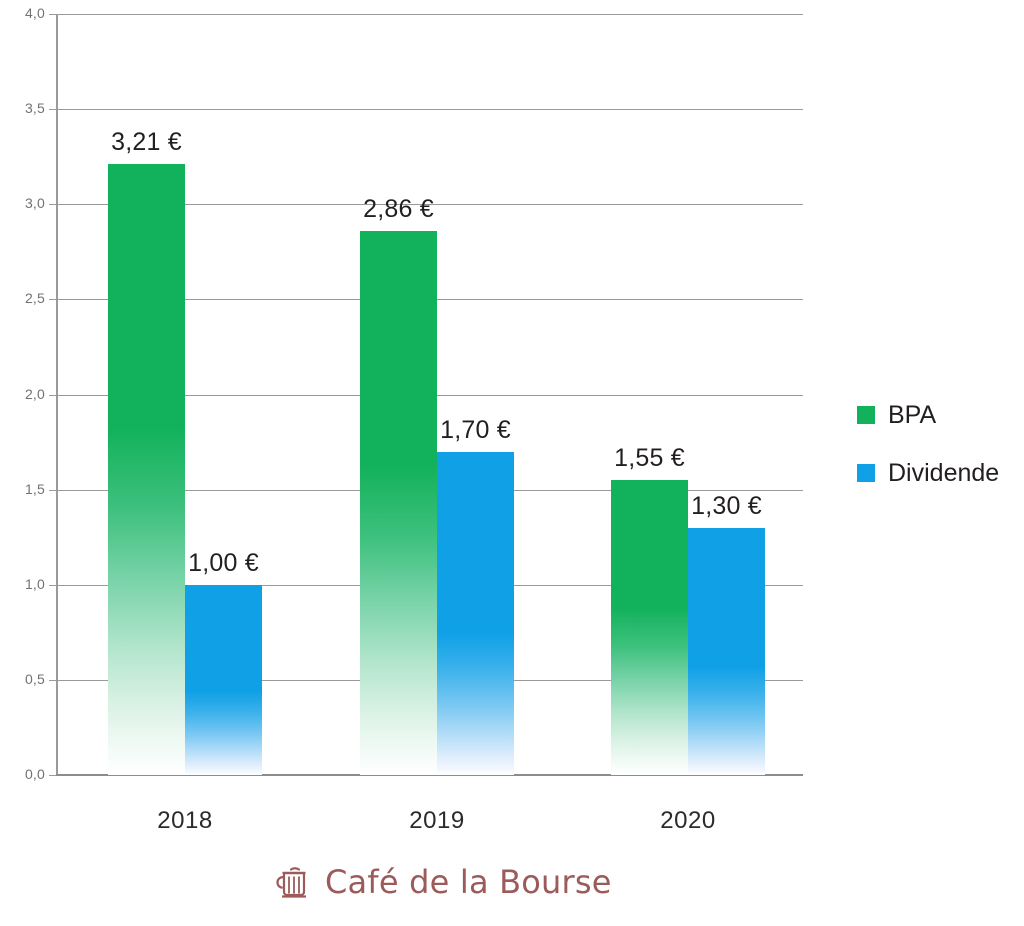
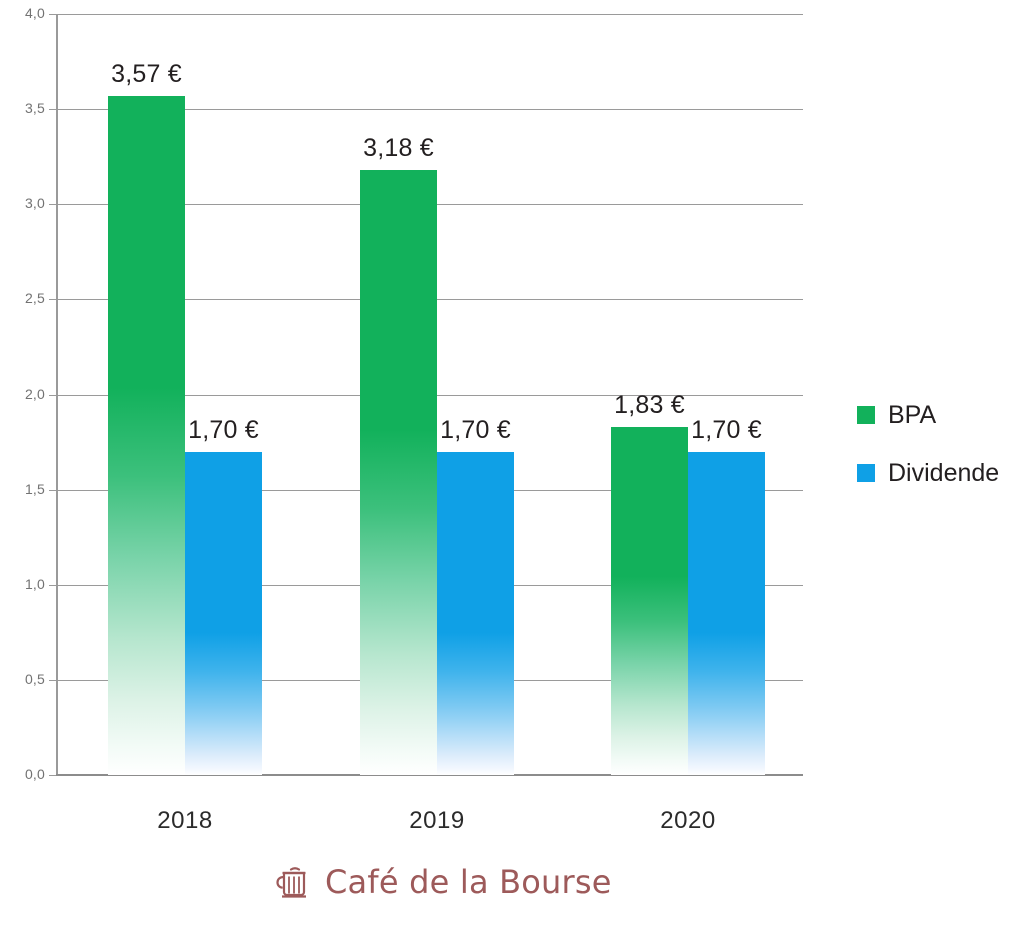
BPA/2018: 3,21 -> 3,57
Dividende/2018: 1,00 -> 1,70
BPA/2019: 2,86 -> 3,18
BPA/2020: 1,55 -> 1,83
Dividende/2020: 1,30 -> 1,70
